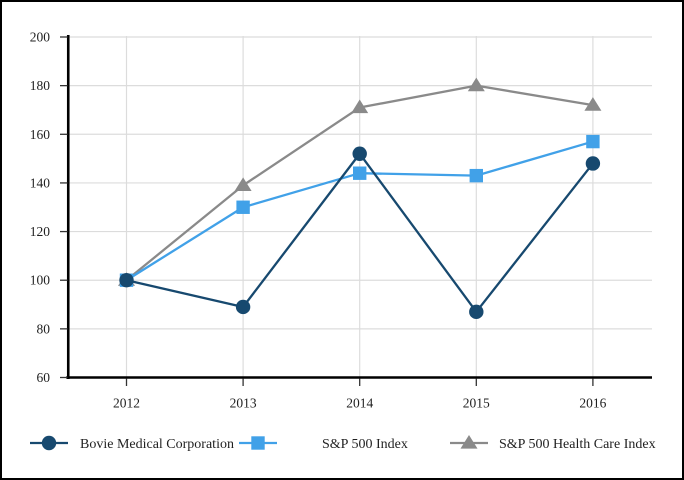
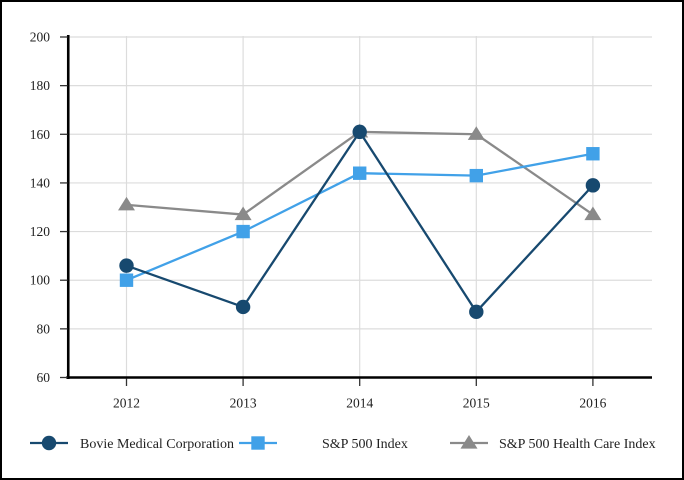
Bovie Medical Corporation/2012: 100 -> 106
S&P 500 Health Care Index/2012: 100 -> 131
S&P 500 Index/2013: 130 -> 120
S&P 500 Health Care Index/2013: 139 -> 127
Bovie Medical Corporation/2014: 152 -> 161
S&P 500 Health Care Index/2014: 171 -> 161
S&P 500 Health Care Index/2015: 180 -> 160
Bovie Medical Corporation/2016: 148 -> 139
S&P 500 Index/2016: 157 -> 152
S&P 500 Health Care Index/2016: 172 -> 127
